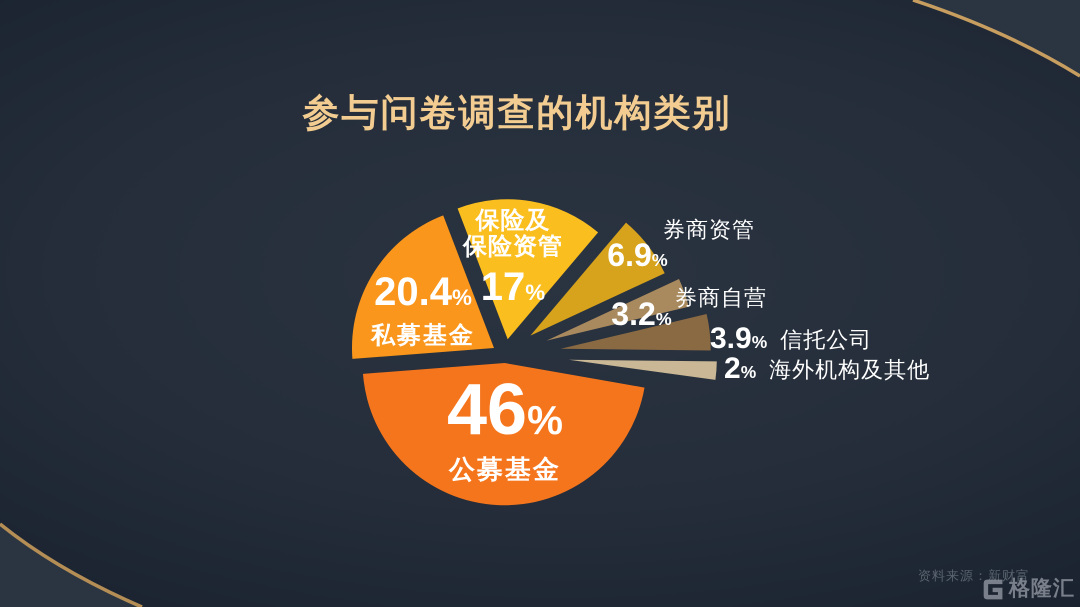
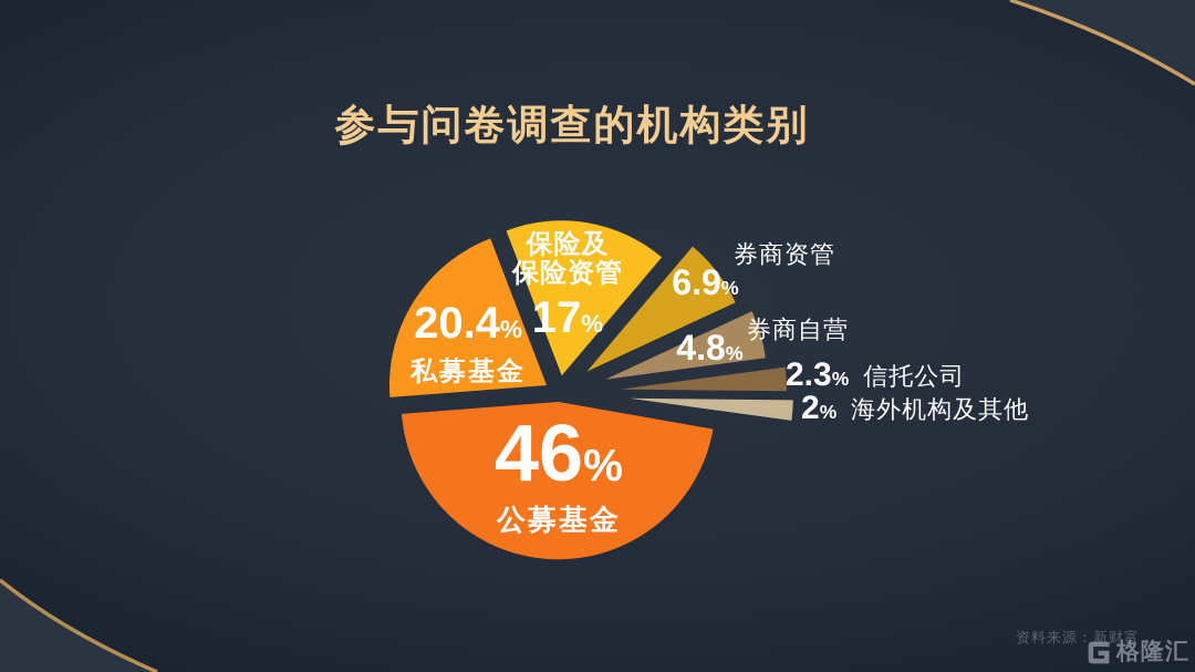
券商自营: 3.2 -> 4.8
信托公司: 3.9 -> 2.3
